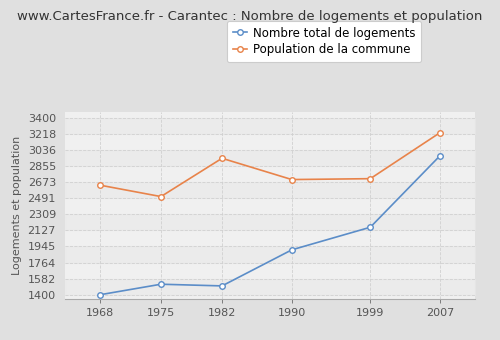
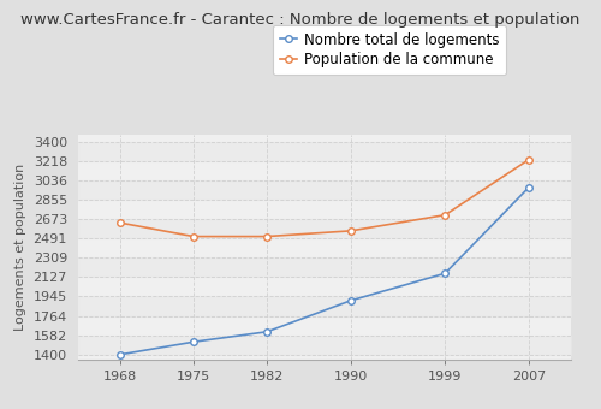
Nombre total de logements/1982: 1500 -> 1610
Population de la commune/1982: 2940 -> 2510
Population de la commune/1990: 2700 -> 2560
